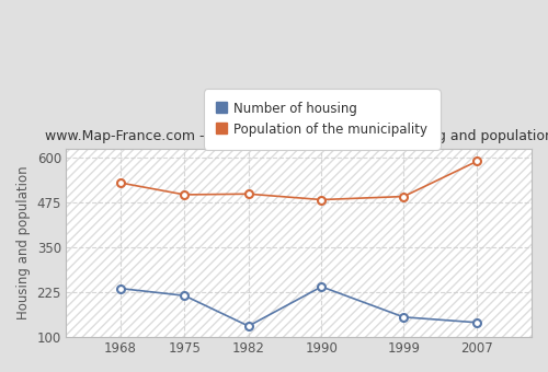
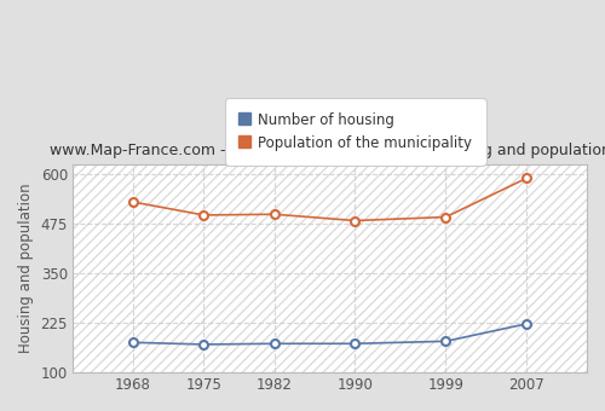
Number of housing/1968: 235 -> 175
Number of housing/1975: 215 -> 170
Number of housing/1982: 130 -> 172
Number of housing/1990: 240 -> 172
Number of housing/1999: 155 -> 178
Number of housing/2007: 140 -> 222
